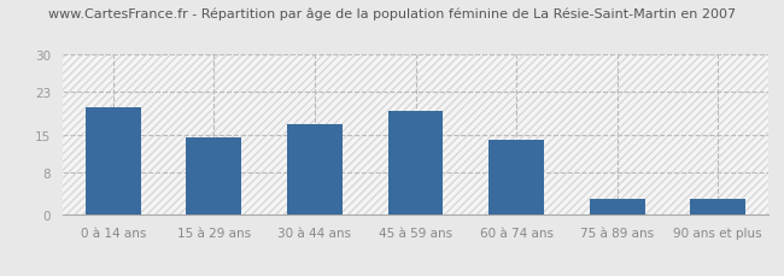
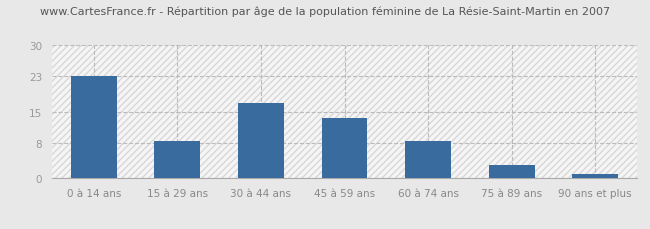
0 à 14 ans: 20.0 -> 23.0
15 à 29 ans: 14.5 -> 8.5
45 à 59 ans: 19.5 -> 13.5
60 à 74 ans: 14.0 -> 8.5
90 ans et plus: 3.0 -> 1.0
